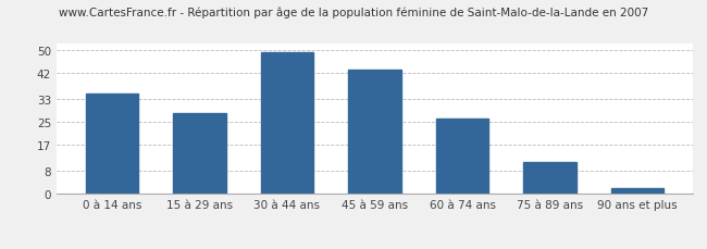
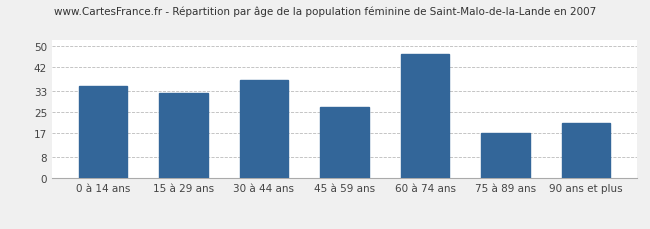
15 à 29 ans: 28 -> 32
30 à 44 ans: 49 -> 37
45 à 59 ans: 43 -> 27
60 à 74 ans: 26 -> 47
75 à 89 ans: 11 -> 17
90 ans et plus: 2 -> 21
